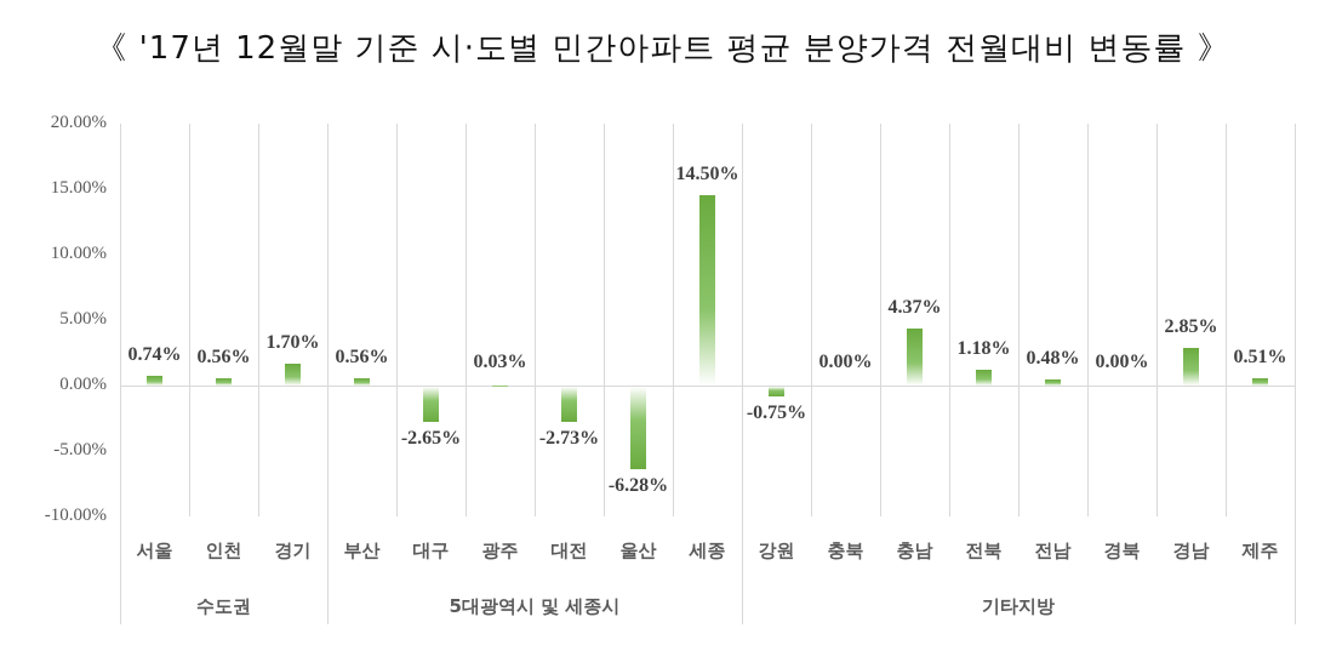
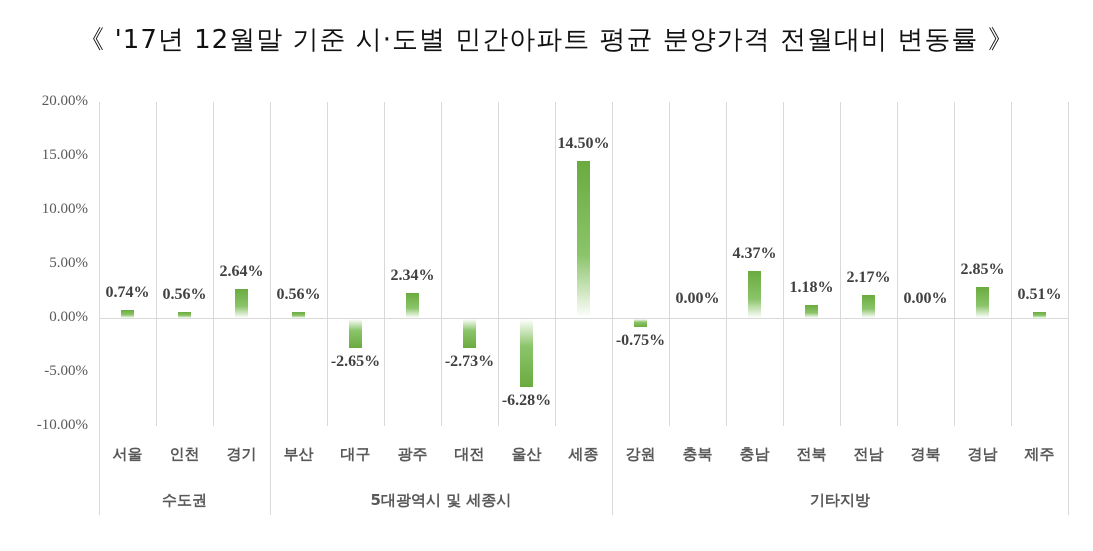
경기: 1.70% -> 2.64%
광주: 0.03% -> 2.34%
전남: 0.48% -> 2.17%
